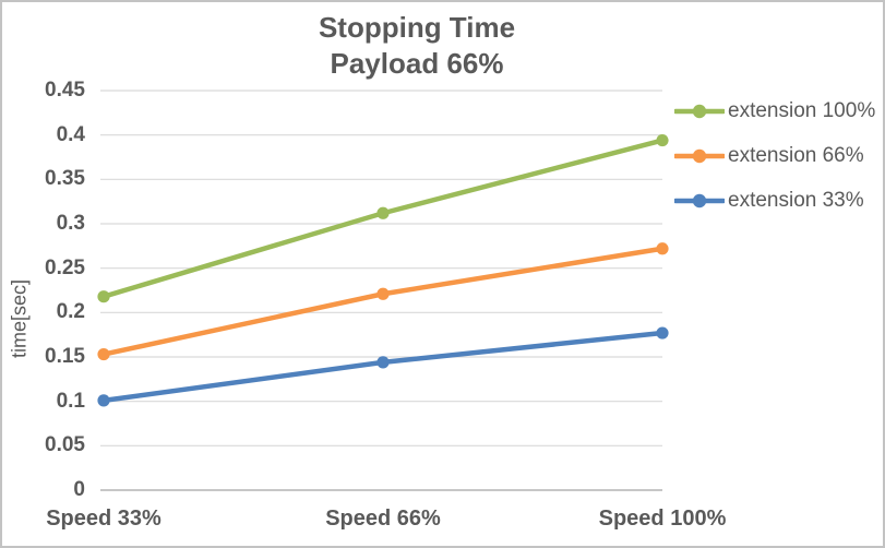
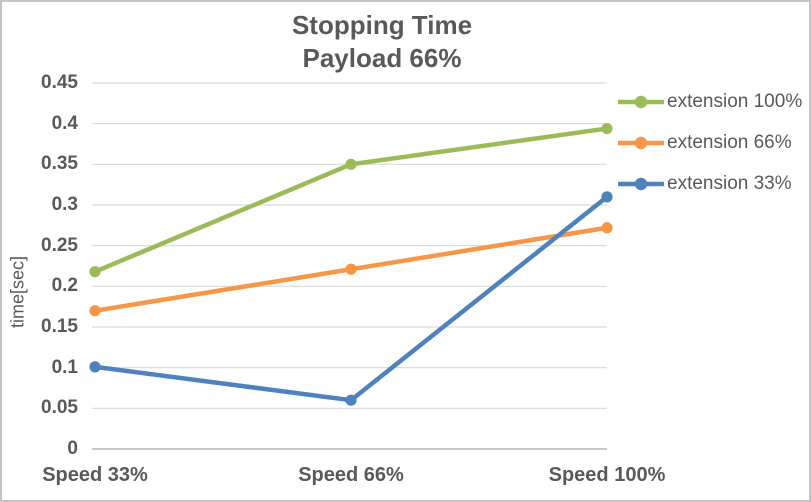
extension 66%/Speed 33%: 0.15 -> 0.17
extension 100%/Speed 66%: 0.31 -> 0.35
extension 33%/Speed 66%: 0.14 -> 0.06
extension 33%/Speed 100%: 0.18 -> 0.31
